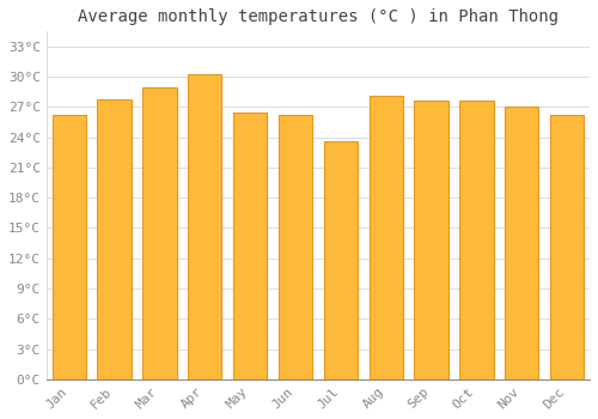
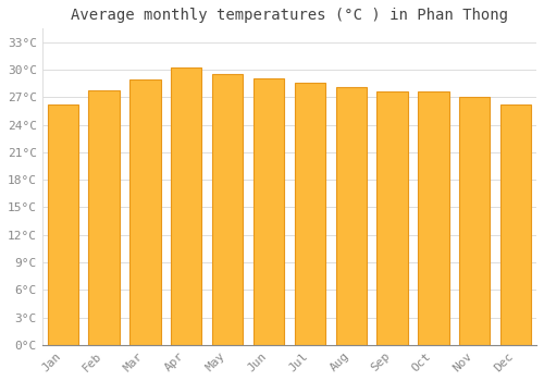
May: 26.4°C -> 29.6°C
Jun: 26.2°C -> 29.1°C
Jul: 23.6°C -> 28.6°C
